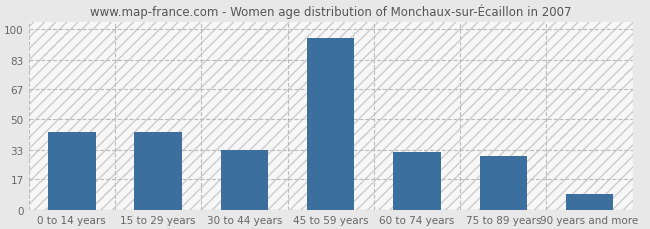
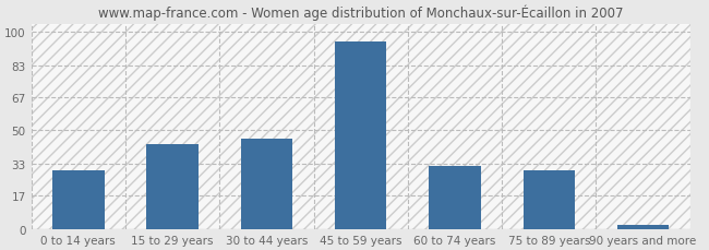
0 to 14 years: 43 -> 30
30 to 44 years: 33 -> 46
90 years and more: 9 -> 2
